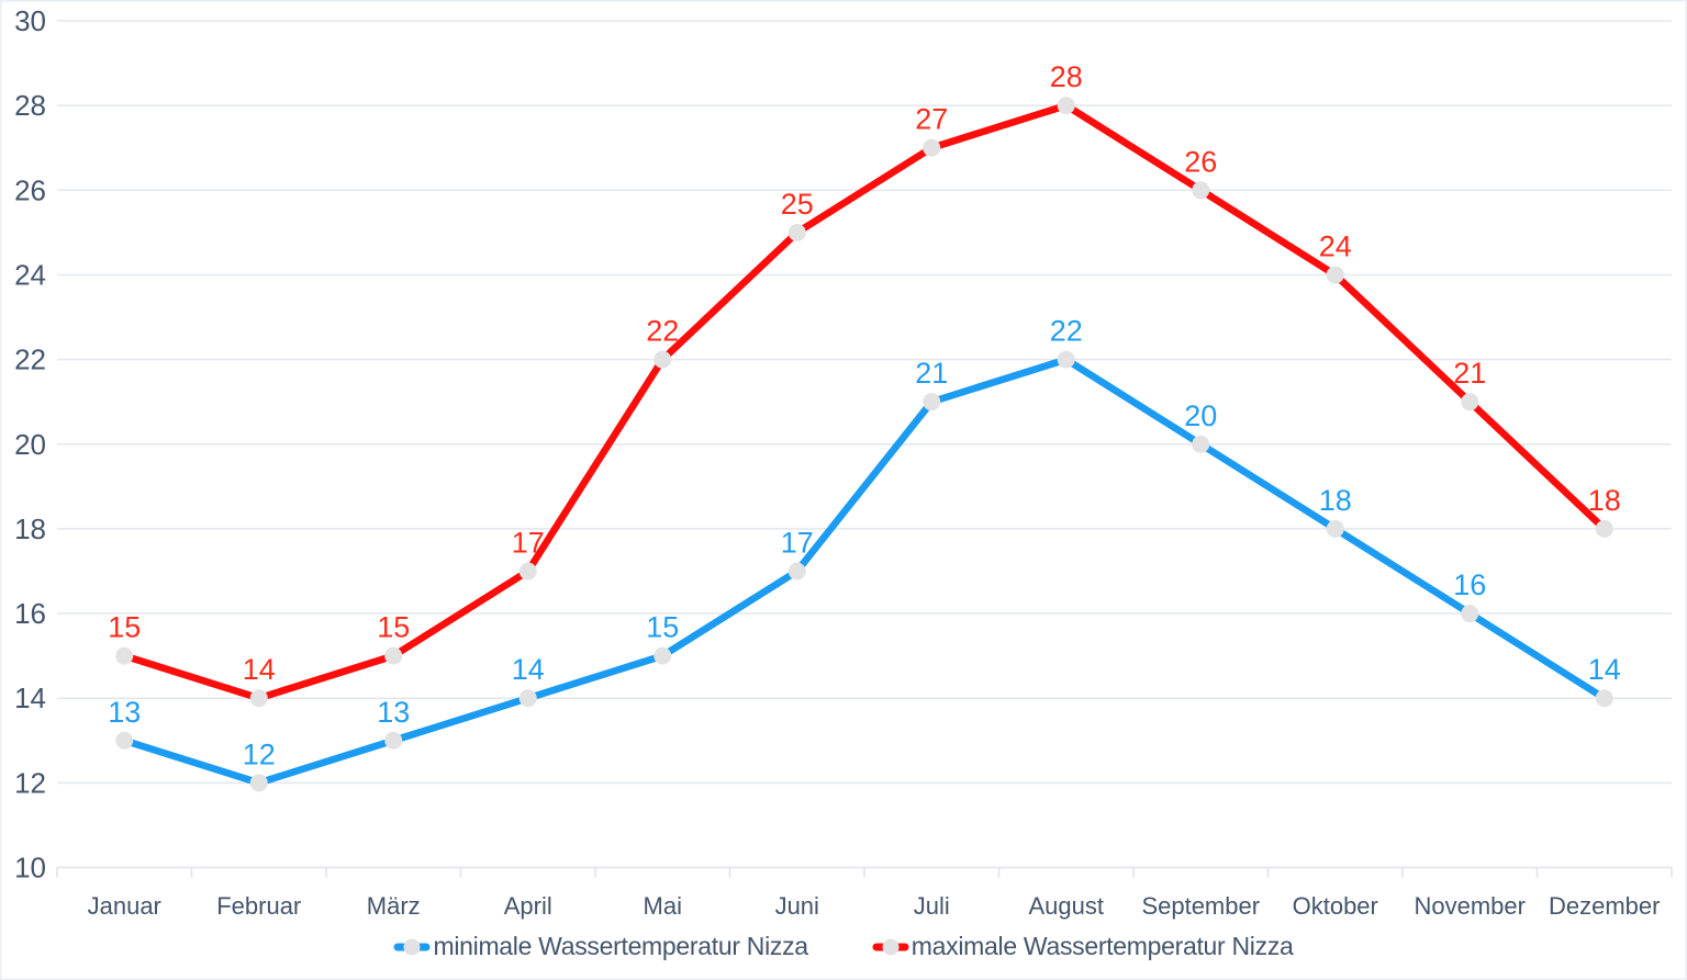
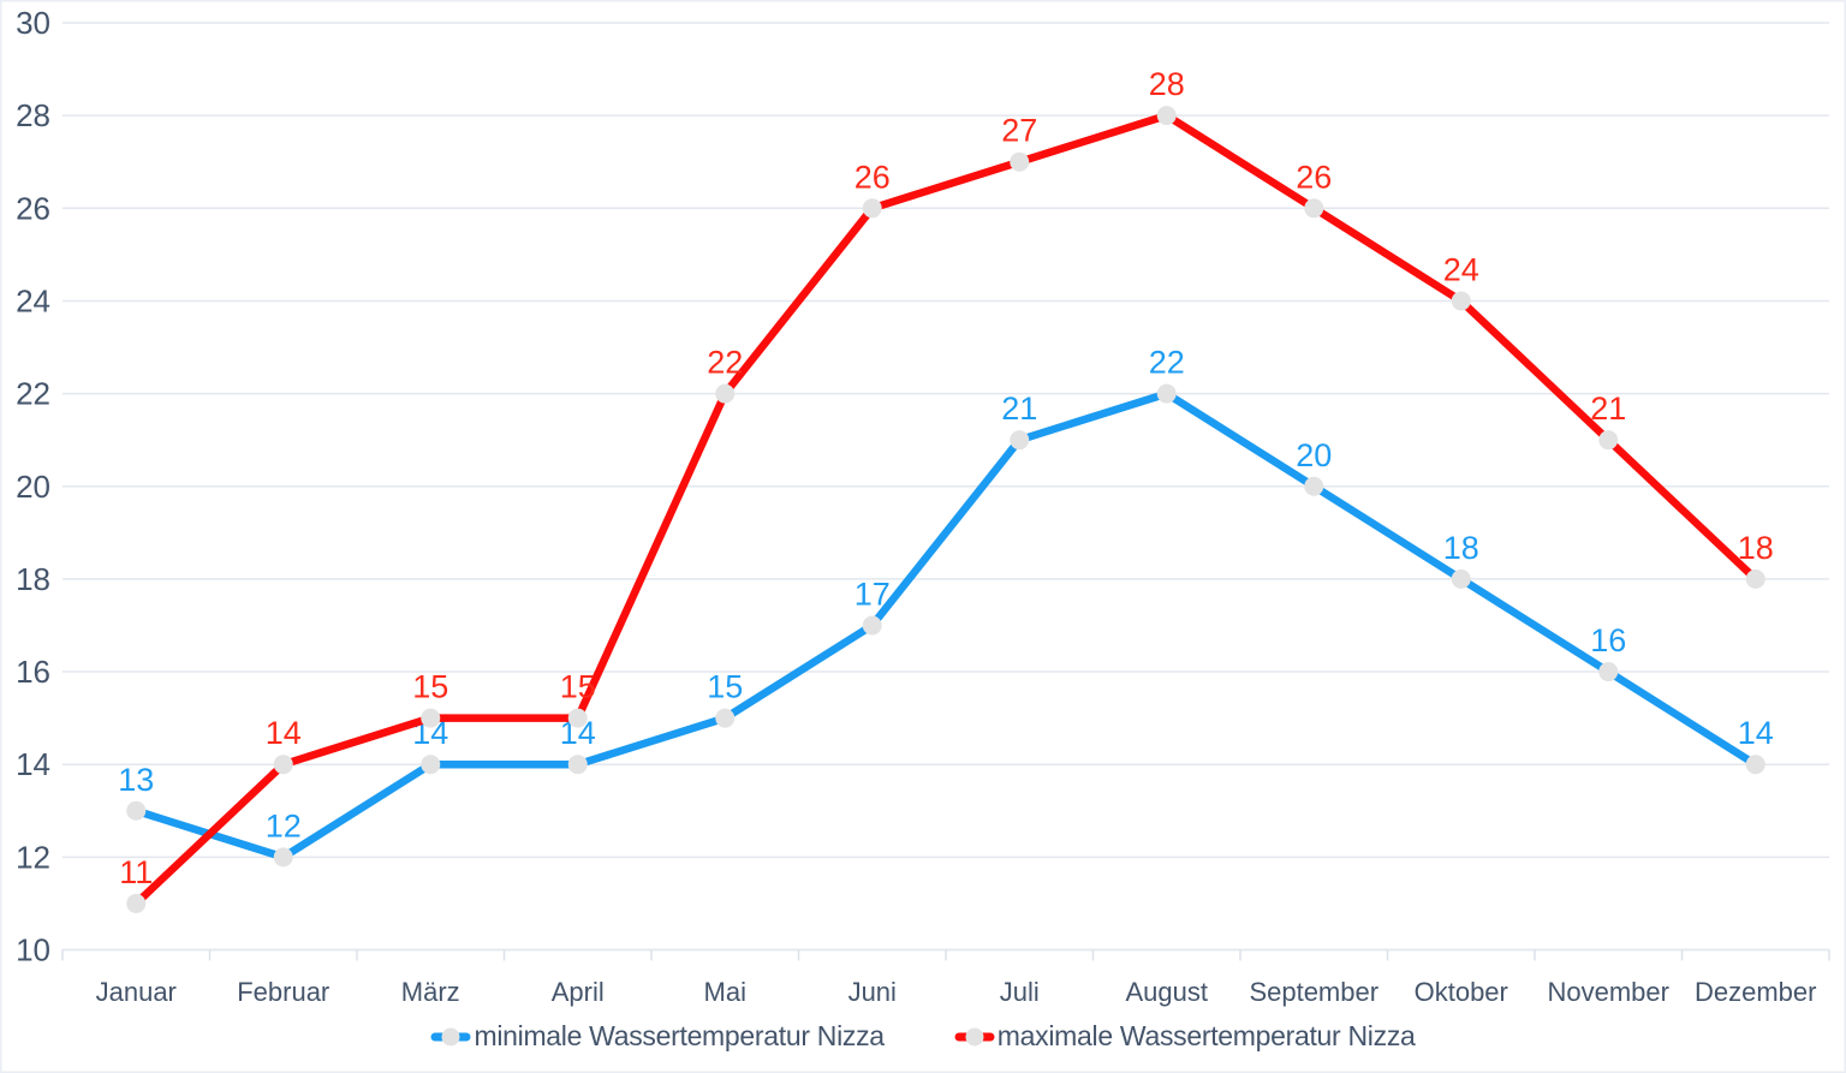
maximale Wassertemperatur Nizza/Januar: 15 -> 11
minimale Wassertemperatur Nizza/März: 13 -> 14
maximale Wassertemperatur Nizza/April: 17 -> 15
maximale Wassertemperatur Nizza/Juni: 25 -> 26
